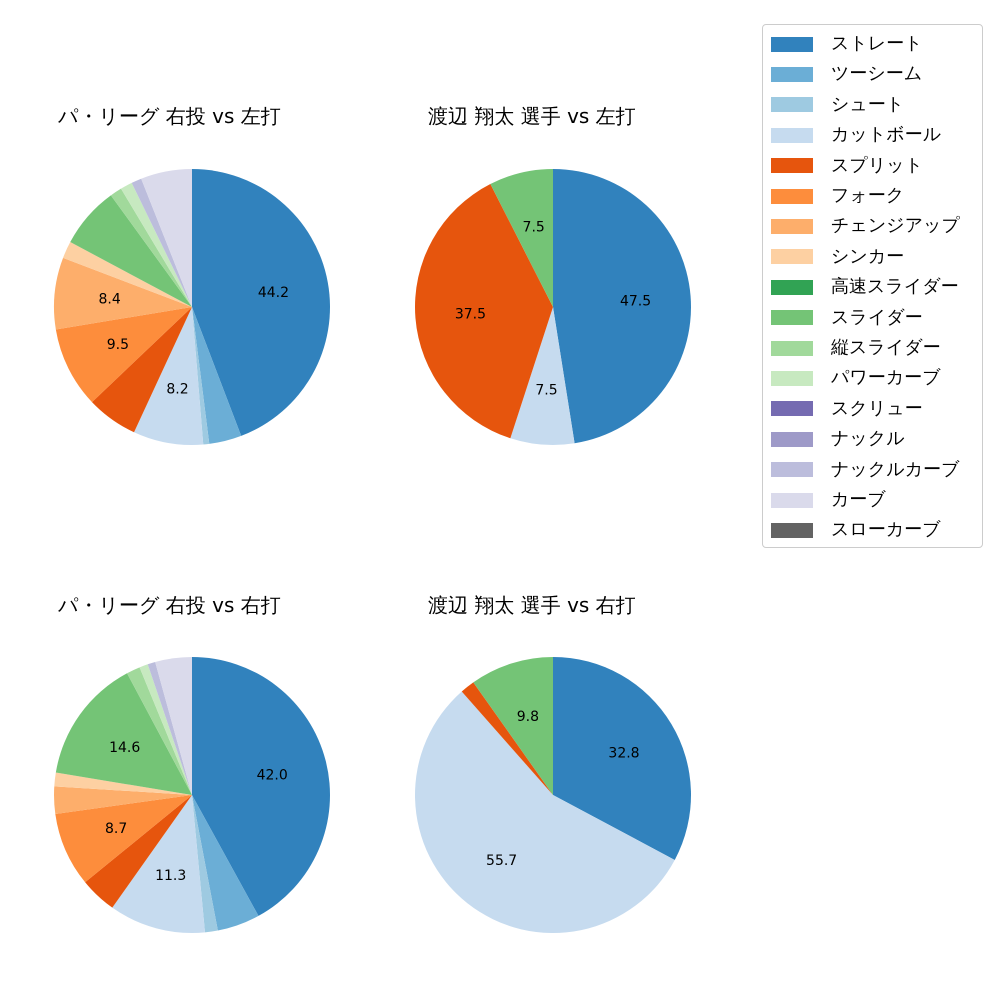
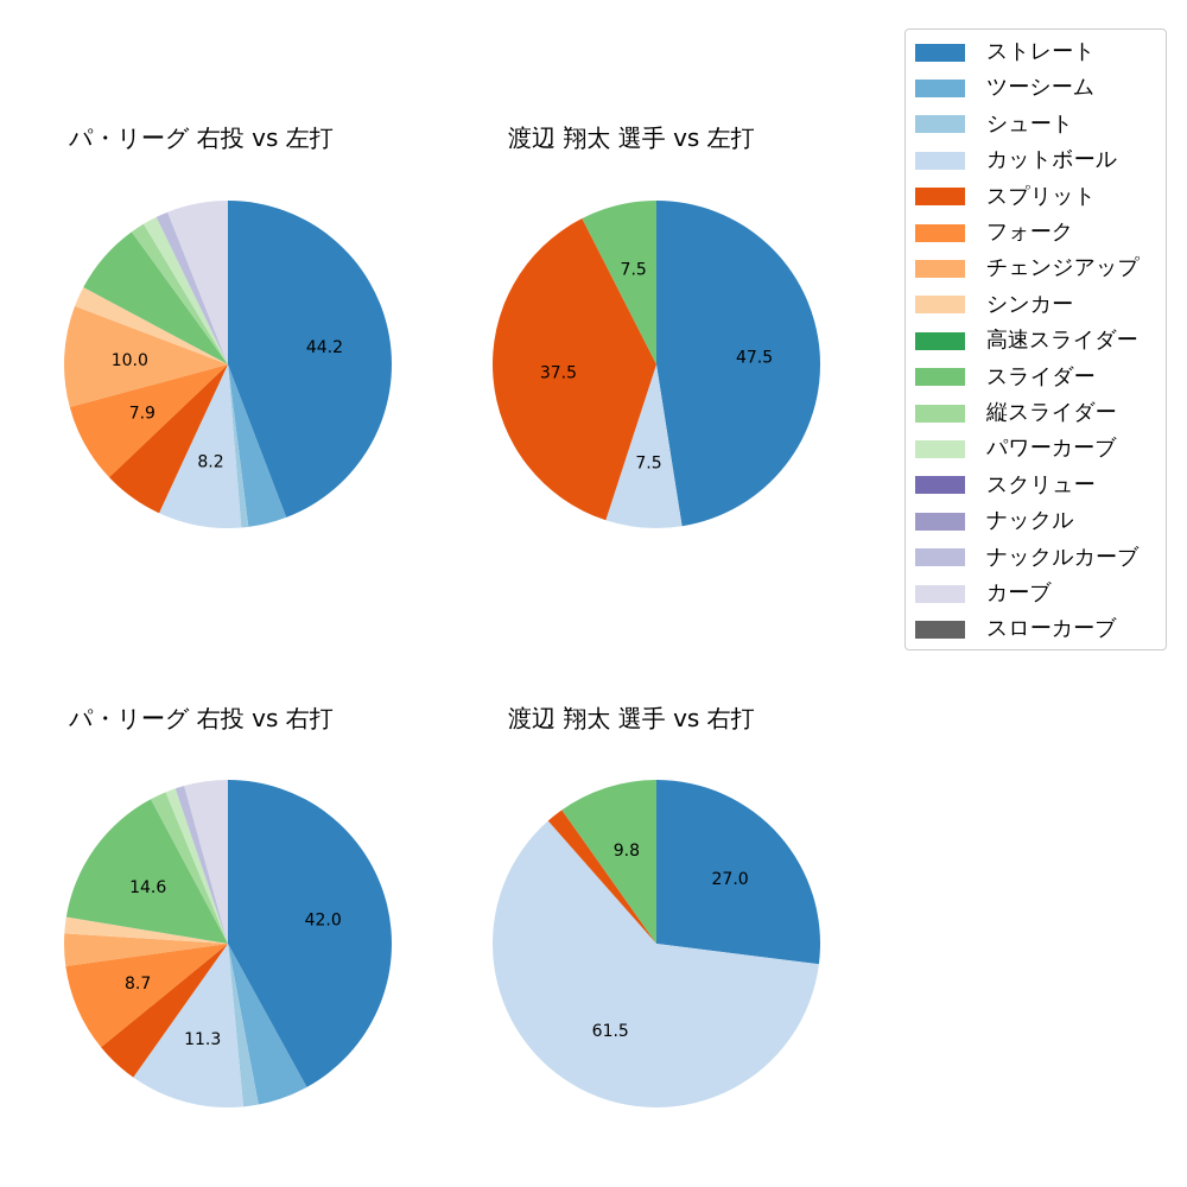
パ・リーグ 右投 vs 左打/フォーク: 9.5 -> 7.9
パ・リーグ 右投 vs 左打/チェンジアップ: 8.4 -> 10.0
渡辺 翔太 選手 vs 右打/ストレート: 32.8 -> 27.0
渡辺 翔太 選手 vs 右打/カットボール: 55.7 -> 61.5
